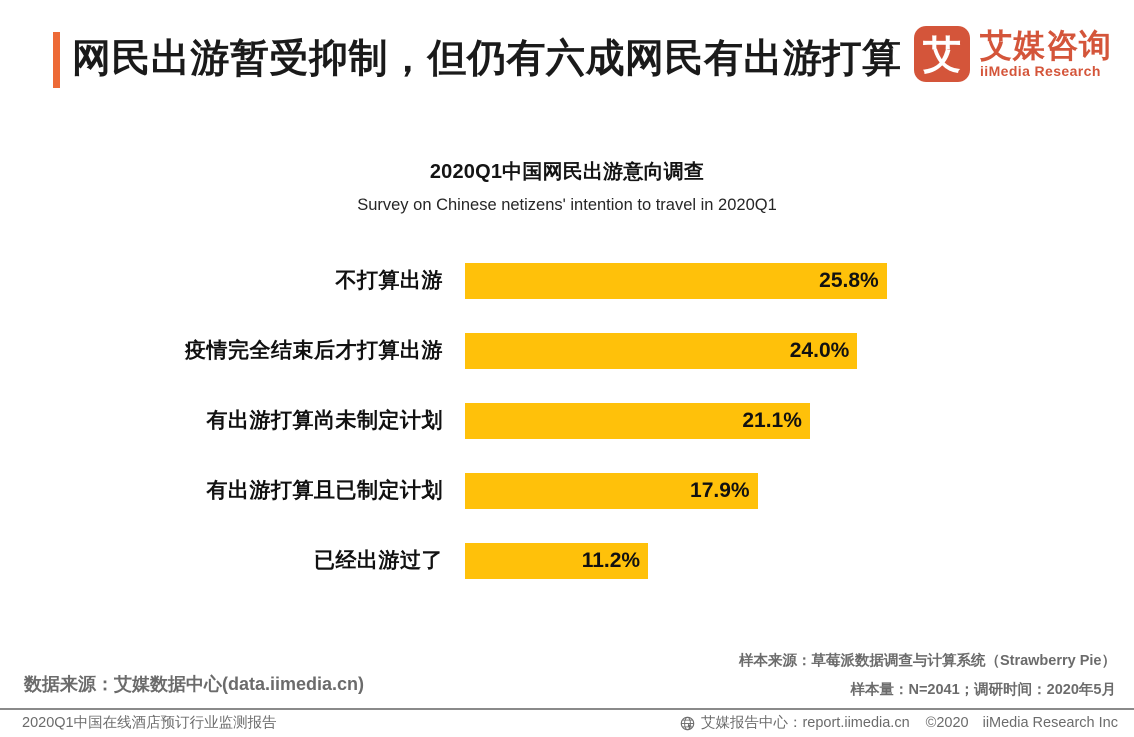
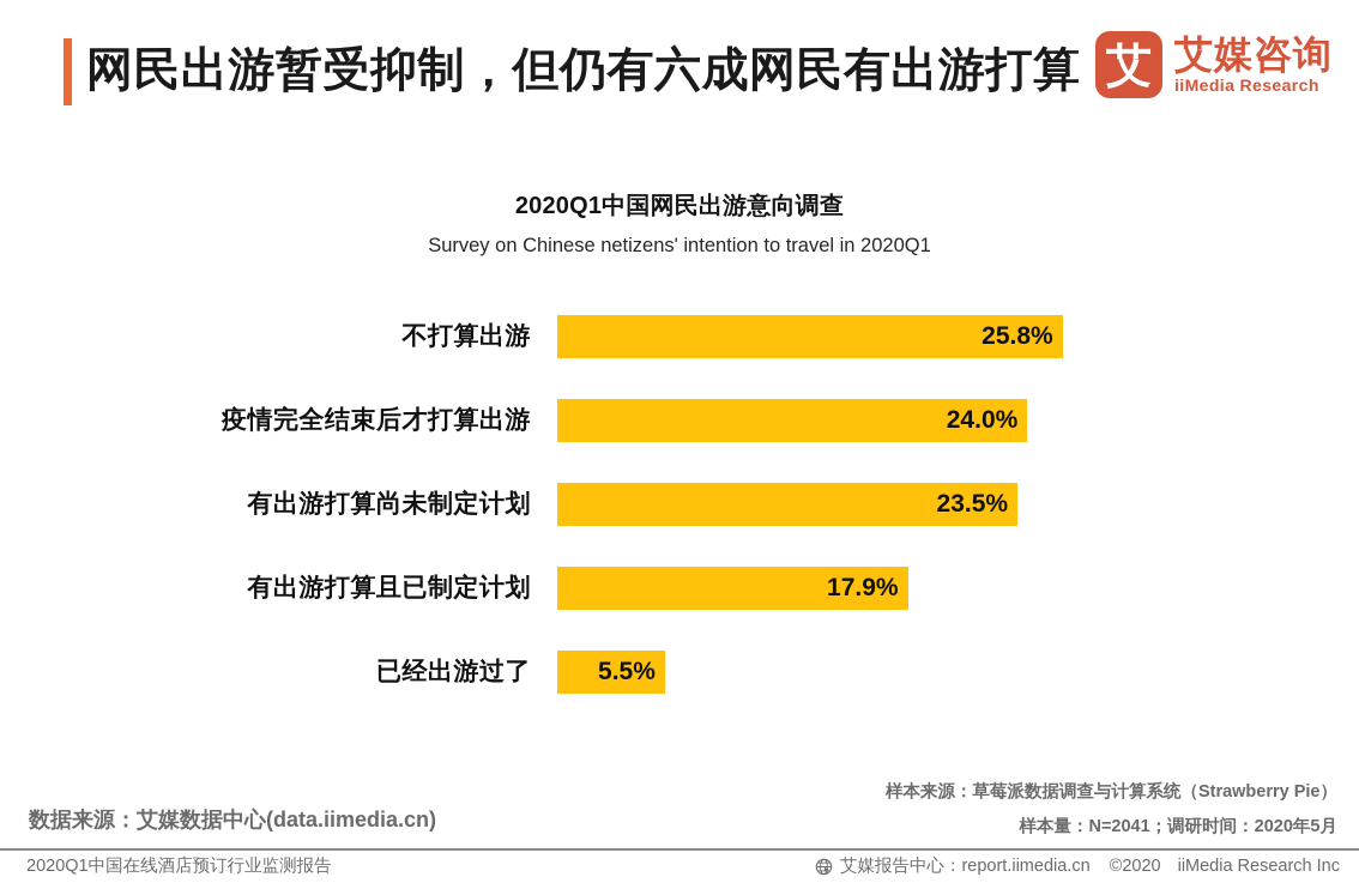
有出游打算尚未制定计划: 21.1% -> 23.5%
已经出游过了: 11.2% -> 5.5%
